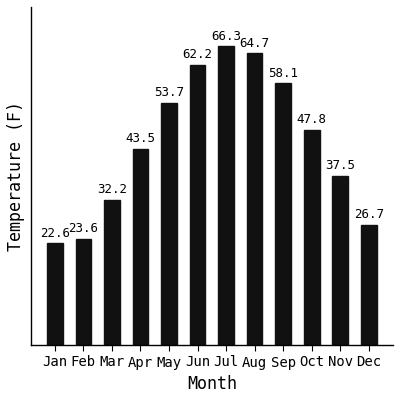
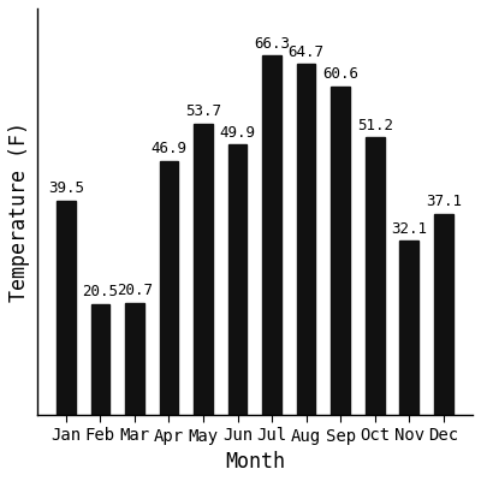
Jan: 22.6 -> 39.5
Feb: 23.6 -> 20.5
Mar: 32.2 -> 20.7
Apr: 43.5 -> 46.9
Jun: 62.2 -> 49.9
Sep: 58.1 -> 60.6
Oct: 47.8 -> 51.2
Nov: 37.5 -> 32.1
Dec: 26.7 -> 37.1
